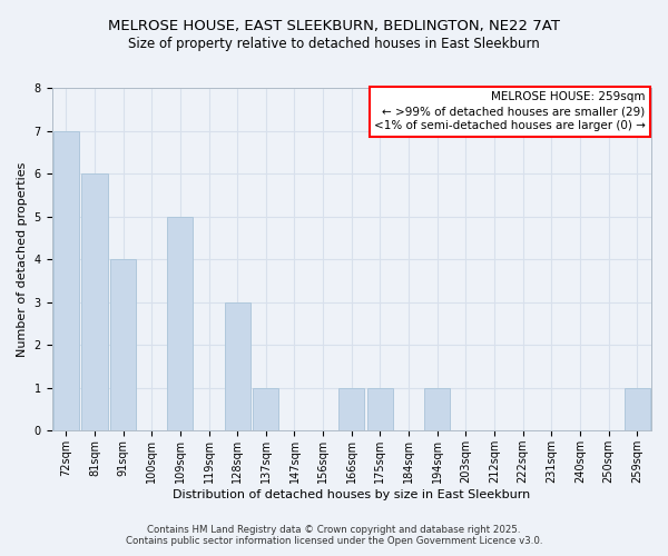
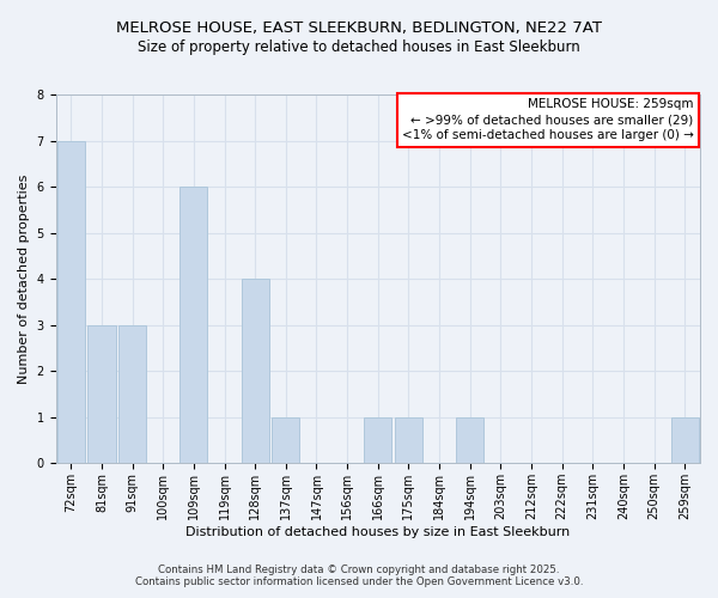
81sqm: 6 -> 3
91sqm: 4 -> 3
109sqm: 5 -> 6
128sqm: 3 -> 4
